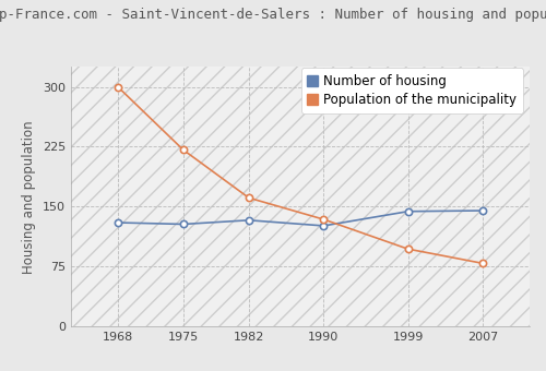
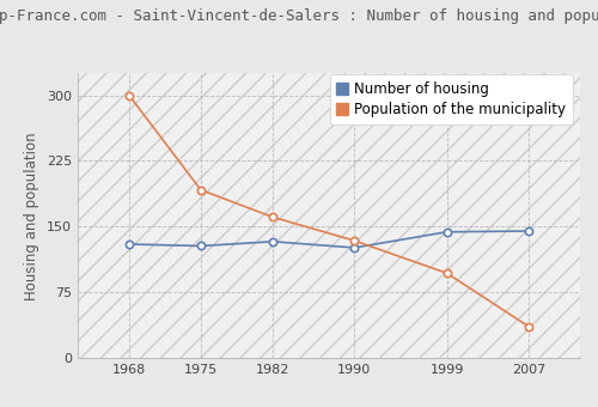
Population of the municipality/1975: 221 -> 192
Population of the municipality/2007: 79 -> 36
